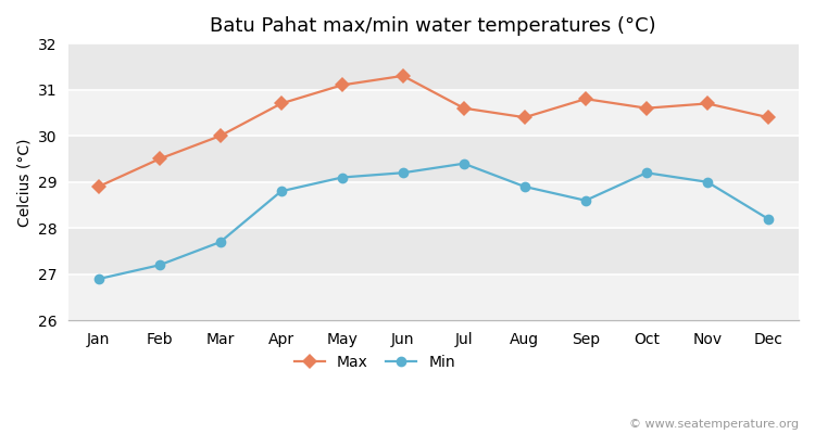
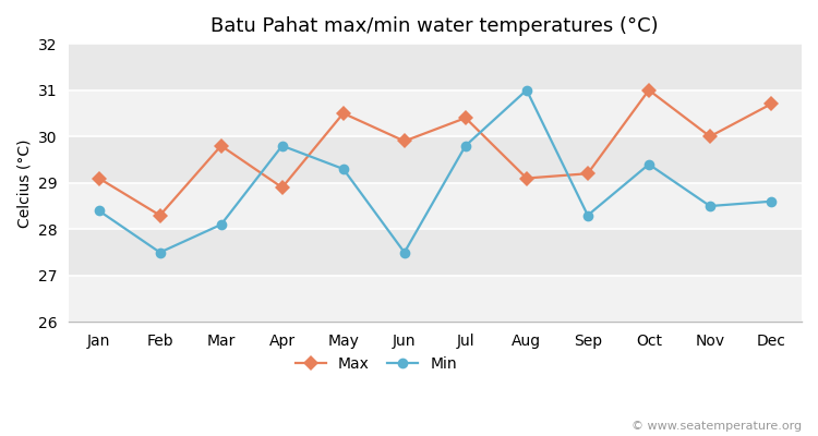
Max/Jan: 28.9 -> 29.1
Min/Jan: 26.9 -> 28.4
Max/Feb: 29.5 -> 28.3
Min/Feb: 27.2 -> 27.5
Max/Mar: 30.0 -> 29.8
Min/Mar: 27.7 -> 28.1
Max/Apr: 30.7 -> 28.9
Min/Apr: 28.8 -> 29.8
Max/May: 31.1 -> 30.5
Min/May: 29.1 -> 29.3
Max/Jun: 31.3 -> 29.9
Min/Jun: 29.2 -> 27.5
Max/Jul: 30.6 -> 30.4
Min/Jul: 29.4 -> 29.8
Max/Aug: 30.4 -> 29.1
Min/Aug: 28.9 -> 31.0
Max/Sep: 30.8 -> 29.2
Min/Sep: 28.6 -> 28.3
Max/Oct: 30.6 -> 31.0
Min/Oct: 29.2 -> 29.4
Max/Nov: 30.7 -> 30.0
Min/Nov: 29.0 -> 28.5
Max/Dec: 30.4 -> 30.7
Min/Dec: 28.2 -> 28.6
